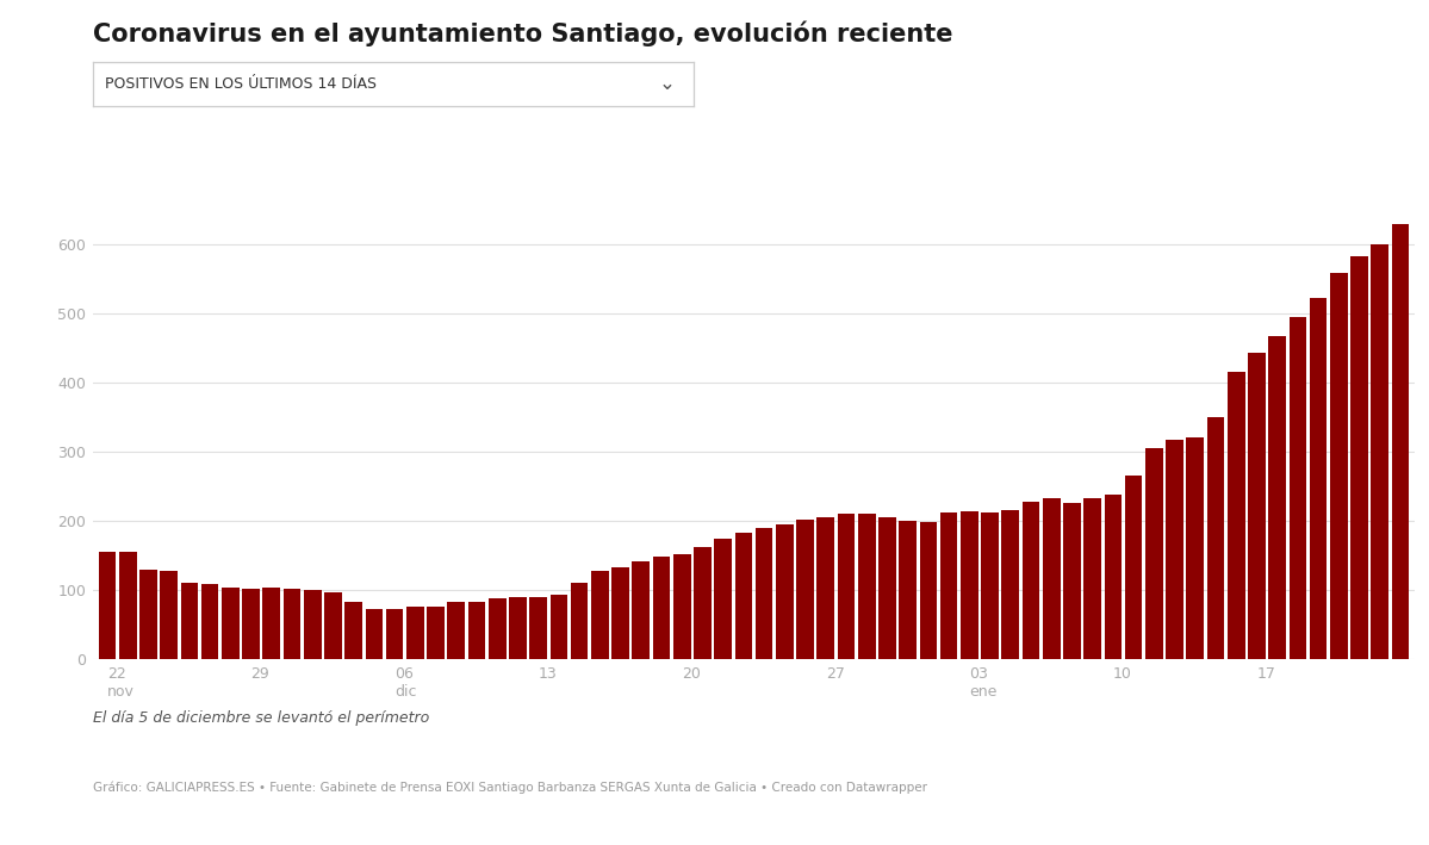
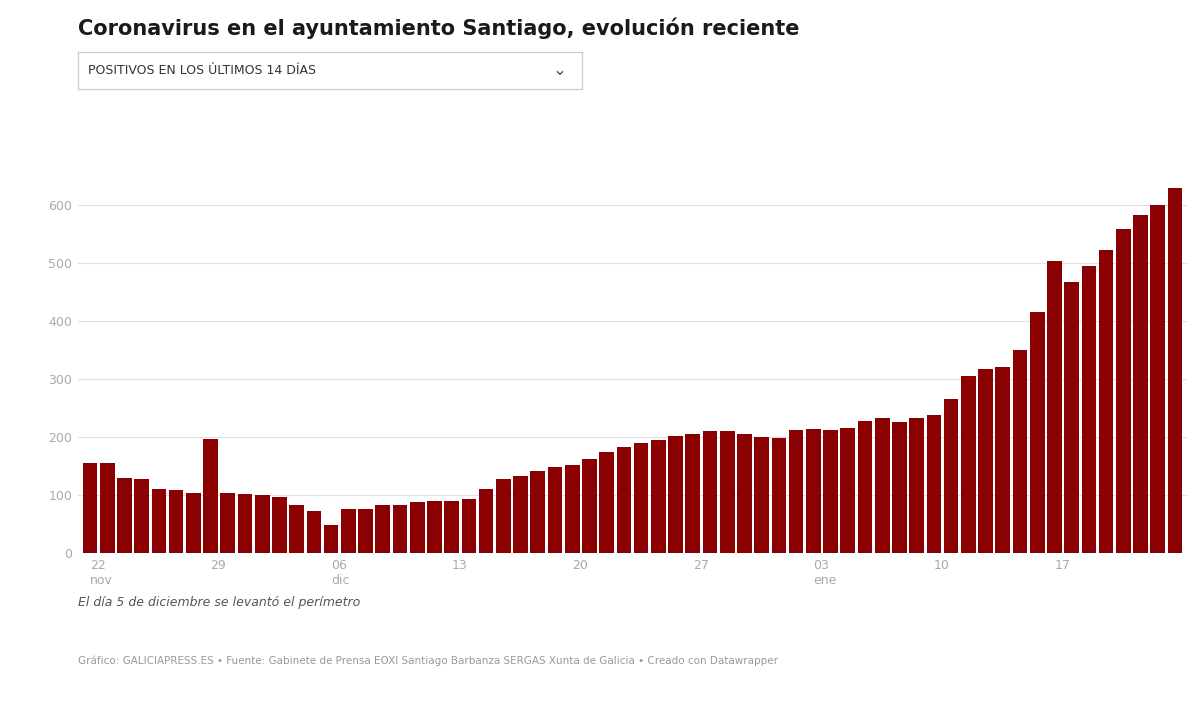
29: 102 -> 196
06 dic: 72 -> 48
17: 443 -> 504
